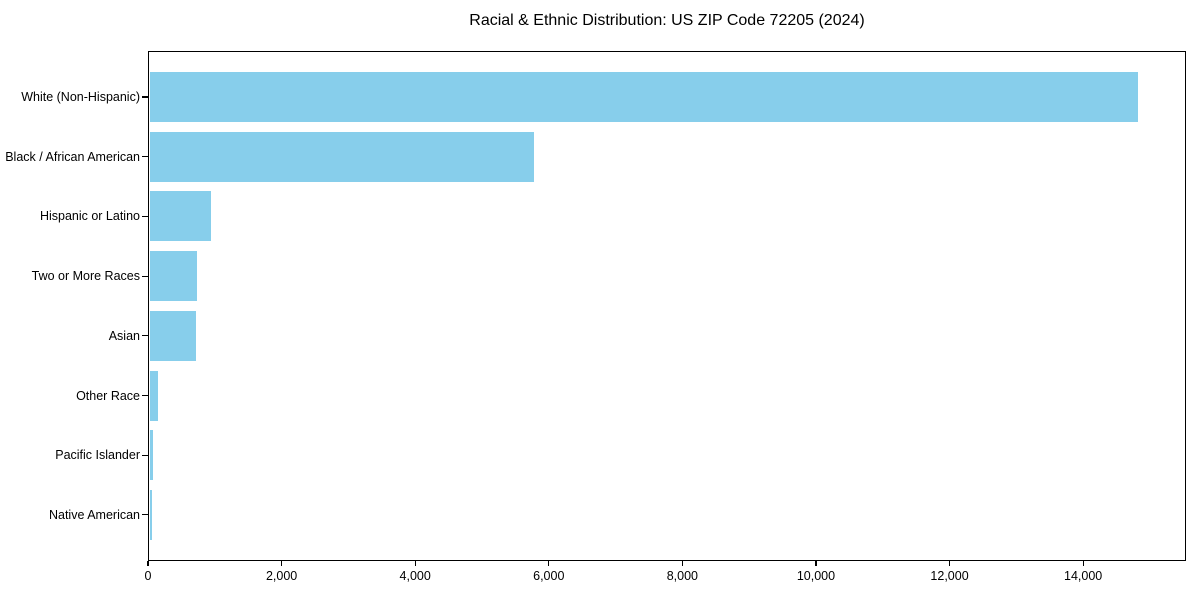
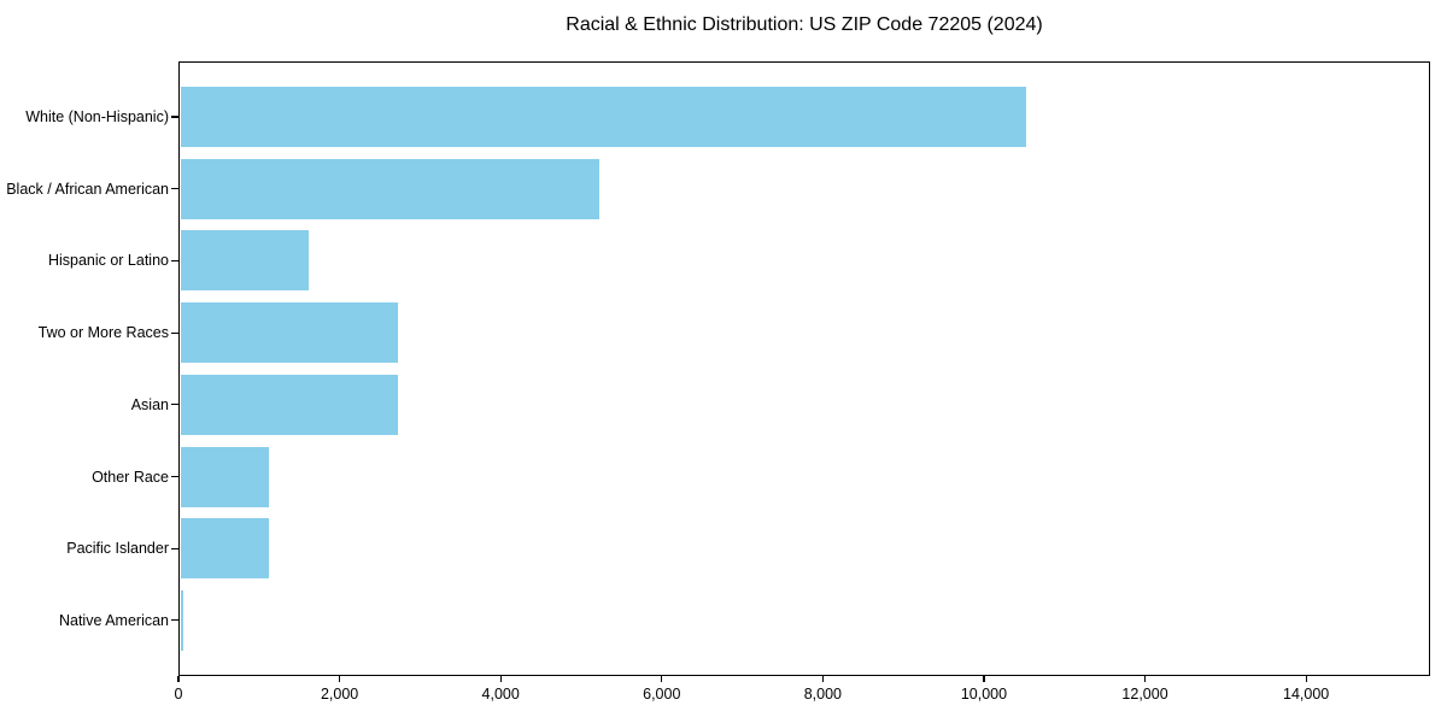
White (Non-Hispanic): 14800 -> 10500
Black / African American: 5800 -> 5200
Hispanic or Latino: 900 -> 1600
Two or More Races: 700 -> 2700
Asian: 700 -> 2700
Other Race: 100 -> 1100
Pacific Islander: 100 -> 1100
